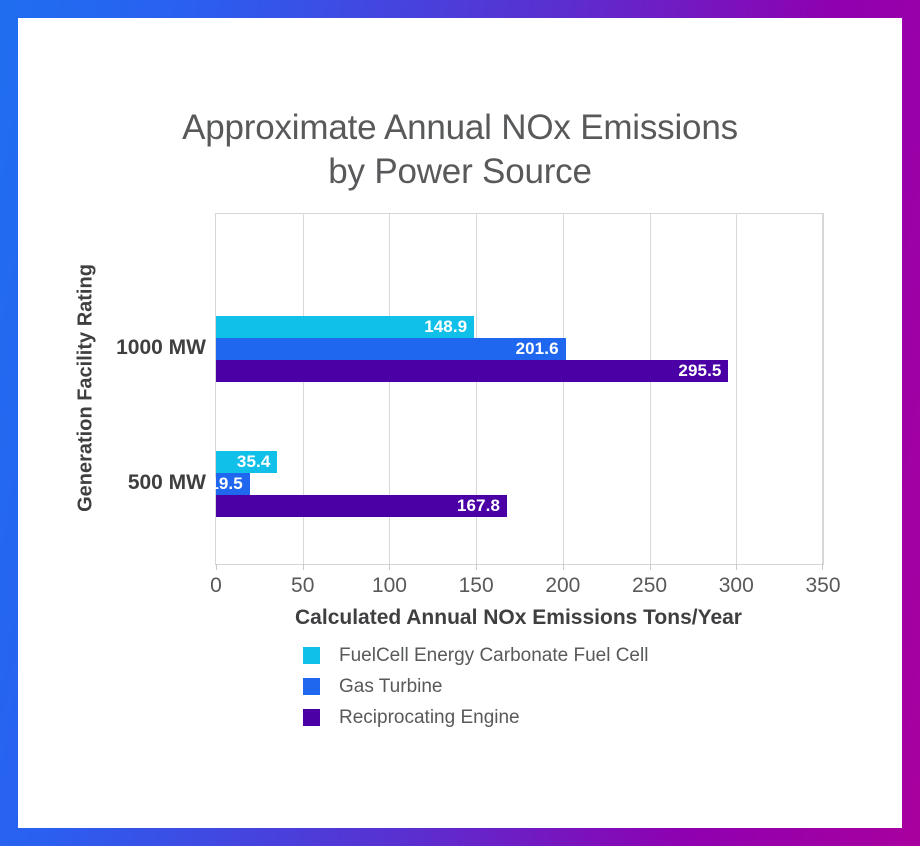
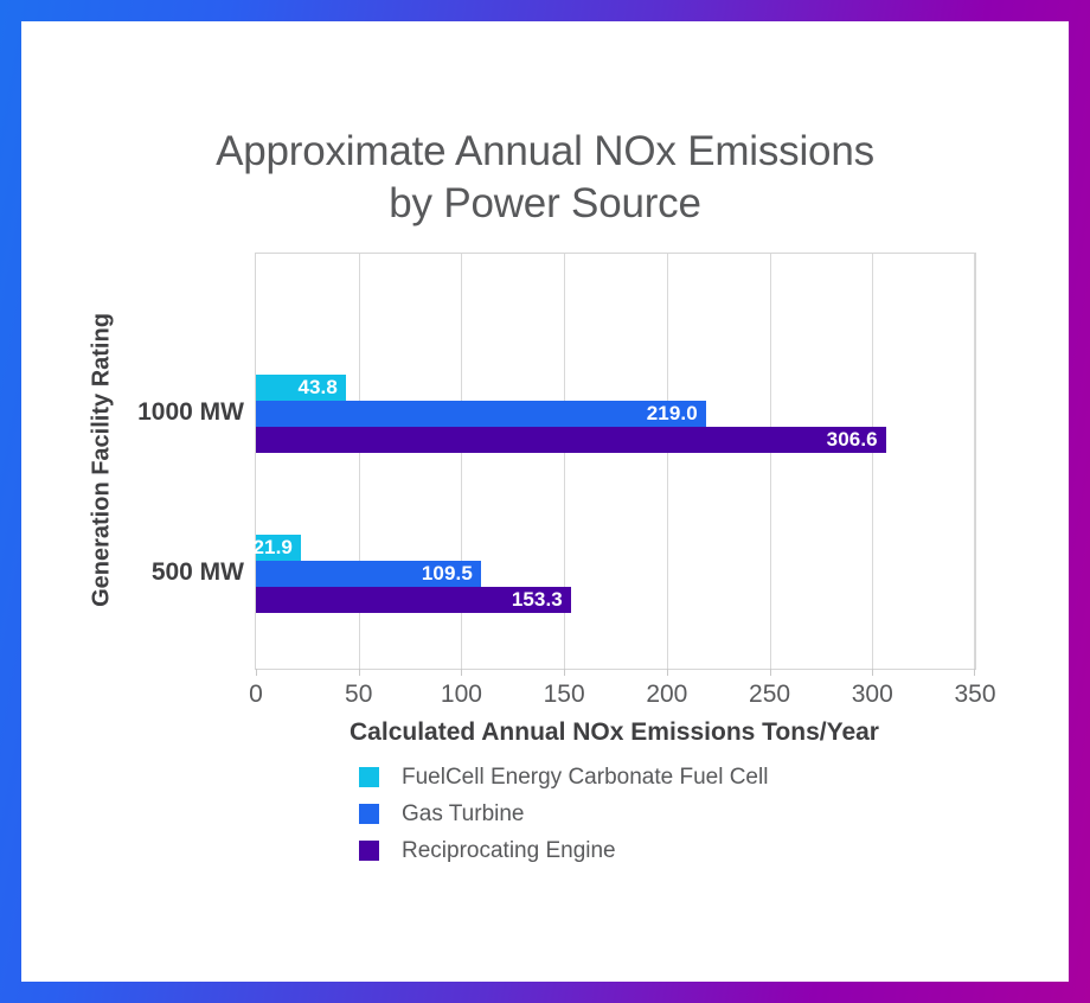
FuelCell Energy Carbonate Fuel Cell/1000 MW: 148.9 -> 43.8
Gas Turbine/1000 MW: 201.6 -> 219.0
Reciprocating Engine/1000 MW: 295.5 -> 306.6
FuelCell Energy Carbonate Fuel Cell/500 MW: 35.4 -> 21.9
Gas Turbine/500 MW: 19.5 -> 109.5
Reciprocating Engine/500 MW: 167.8 -> 153.3
